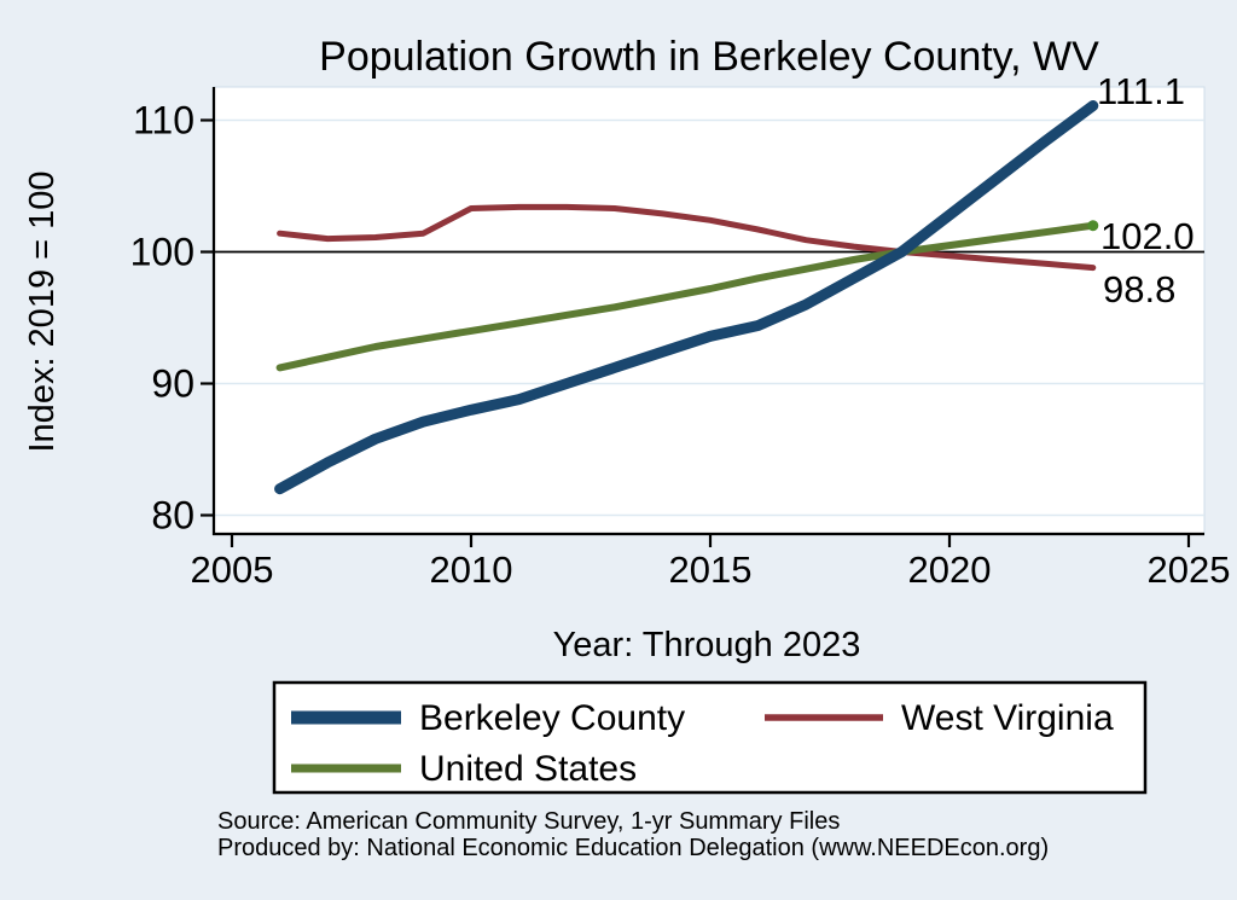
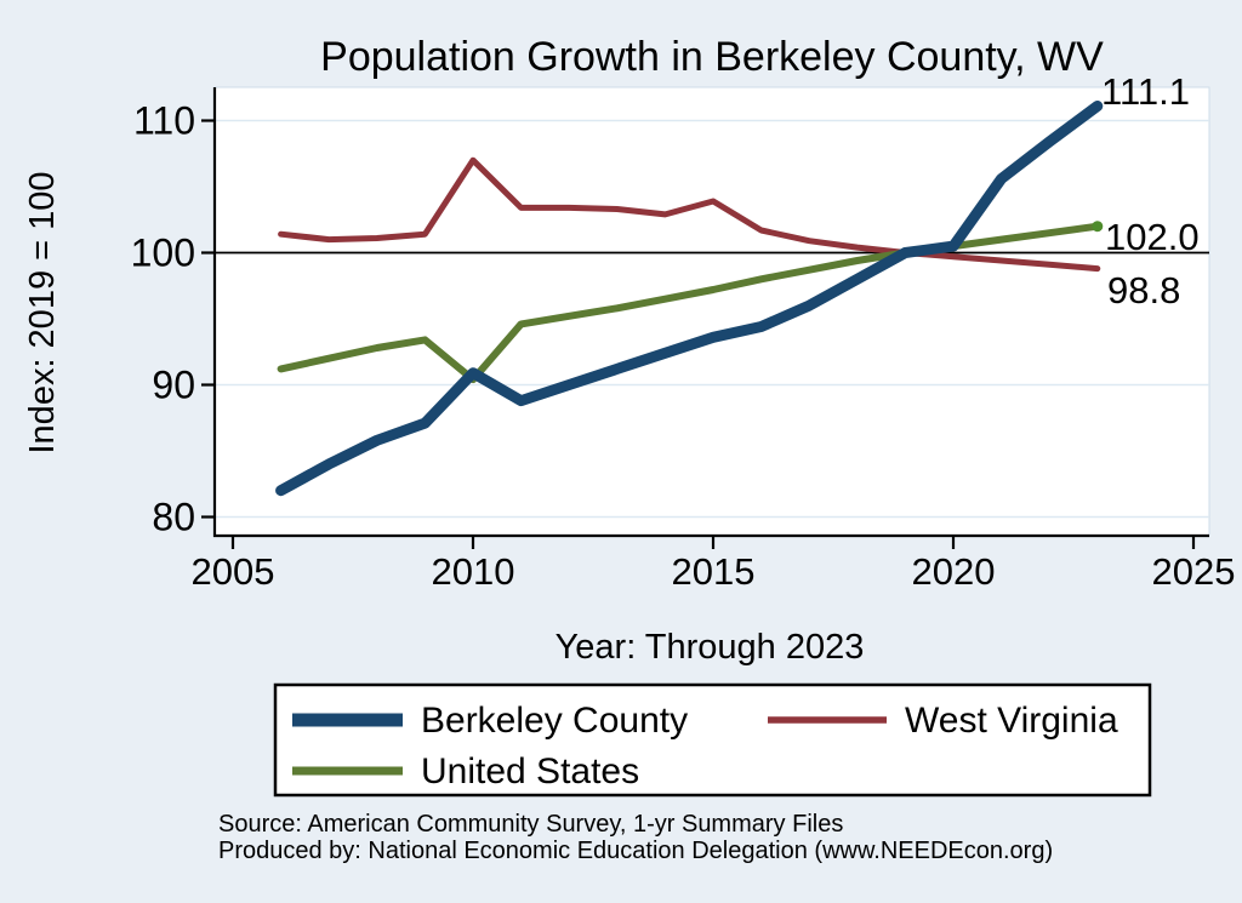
Berkeley County/2010: 88.0 -> 90.9
West Virginia/2010: 103.3 -> 107.0
United States/2010: 94.0 -> 90.4
West Virginia/2015: 102.4 -> 103.9
Berkeley County/2020: 102.8 -> 100.5
